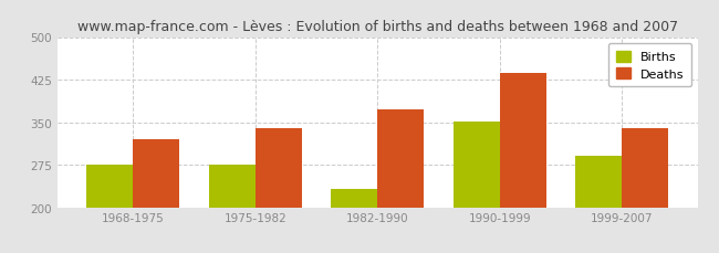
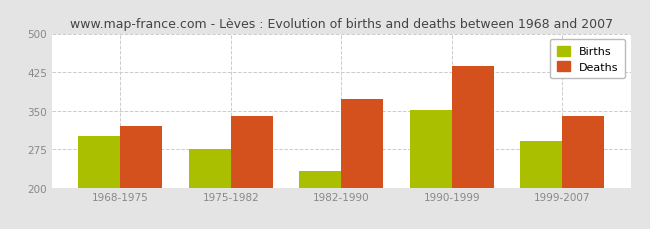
Births/1968-1975: 275 -> 300
